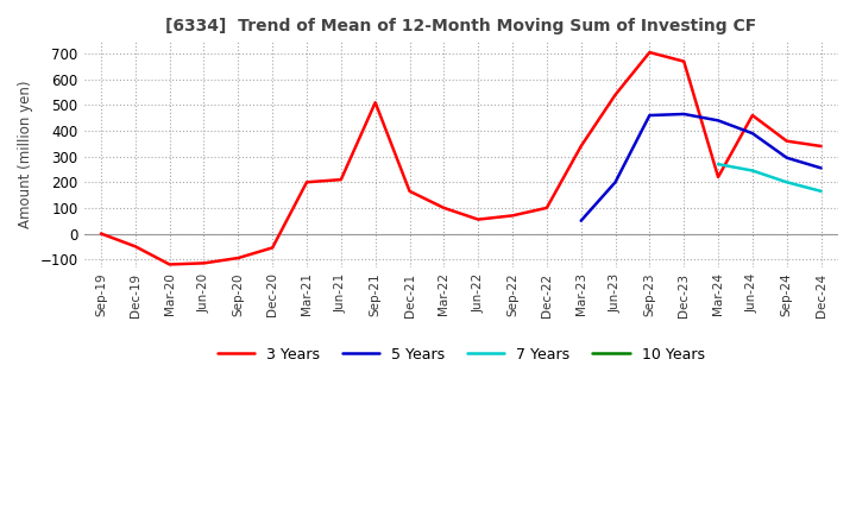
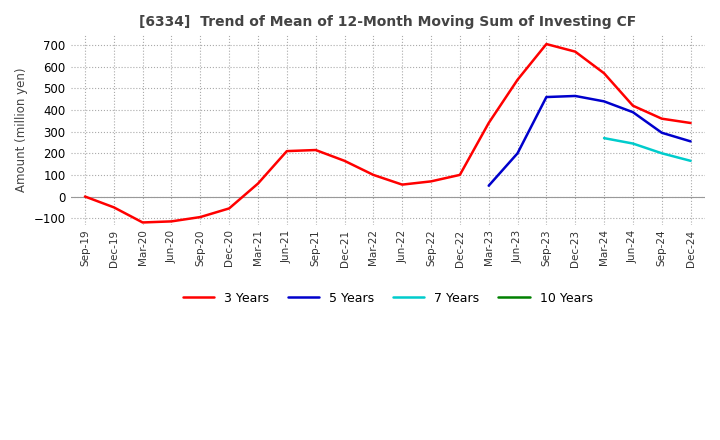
3 Years/Mar-21: 200 -> 60
3 Years/Sep-21: 510 -> 215
3 Years/Mar-24: 220 -> 570
3 Years/Jun-24: 460 -> 420
